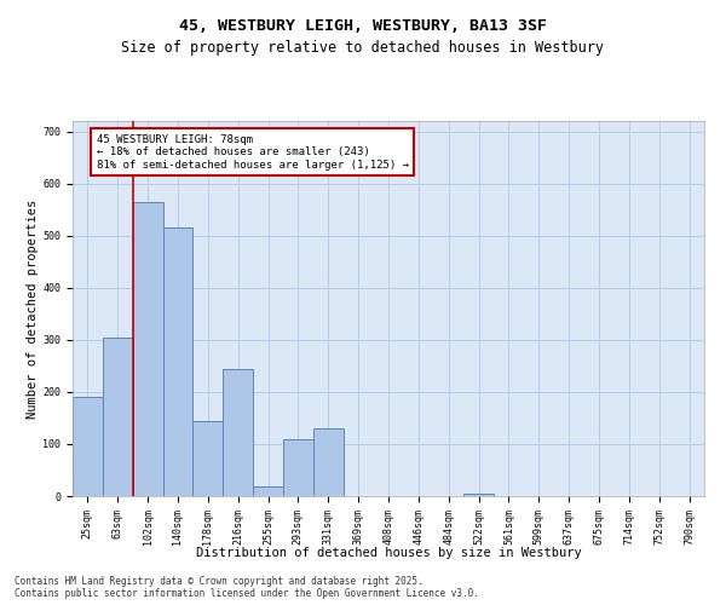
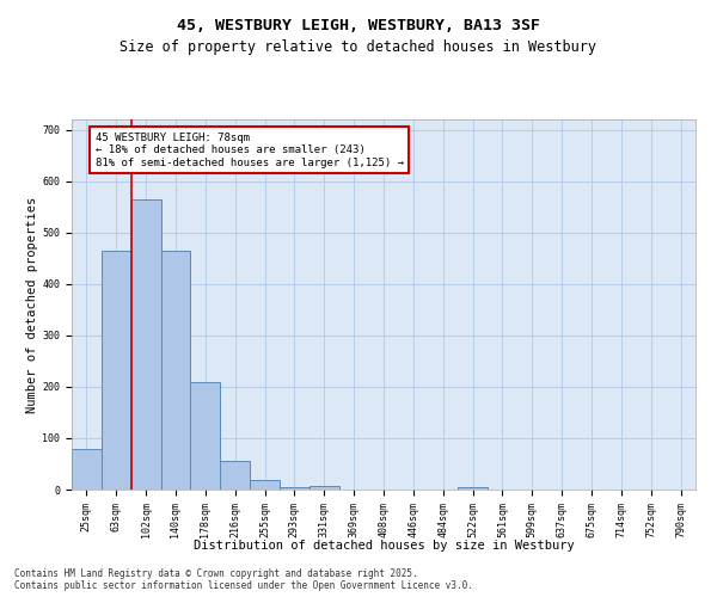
25sqm: 190 -> 80
63sqm: 305 -> 465
140sqm: 515 -> 465
178sqm: 145 -> 210
216sqm: 245 -> 55
293sqm: 110 -> 5
331sqm: 130 -> 8
